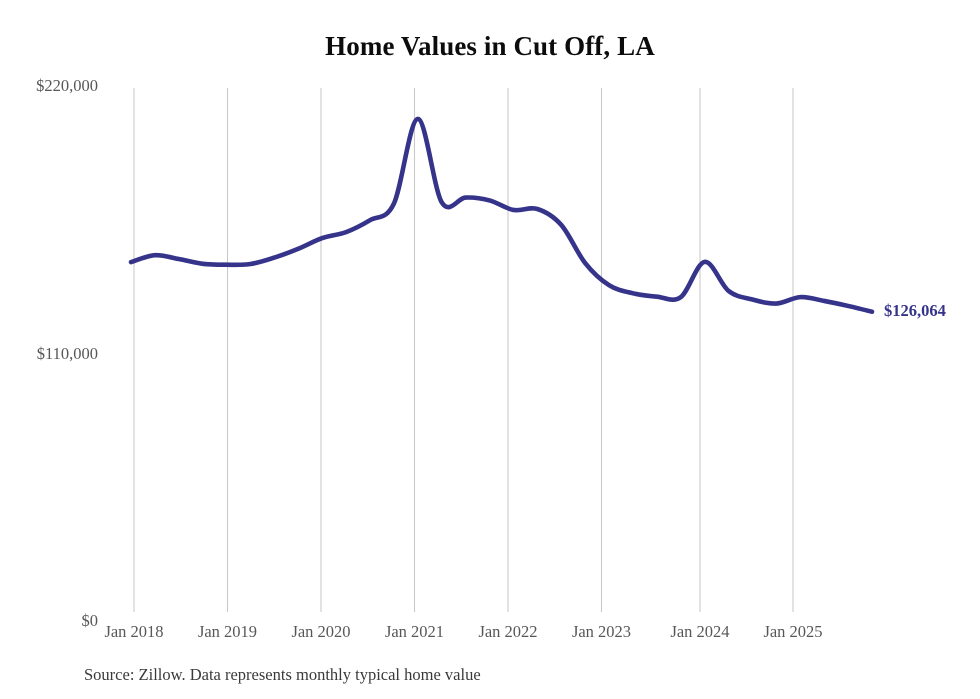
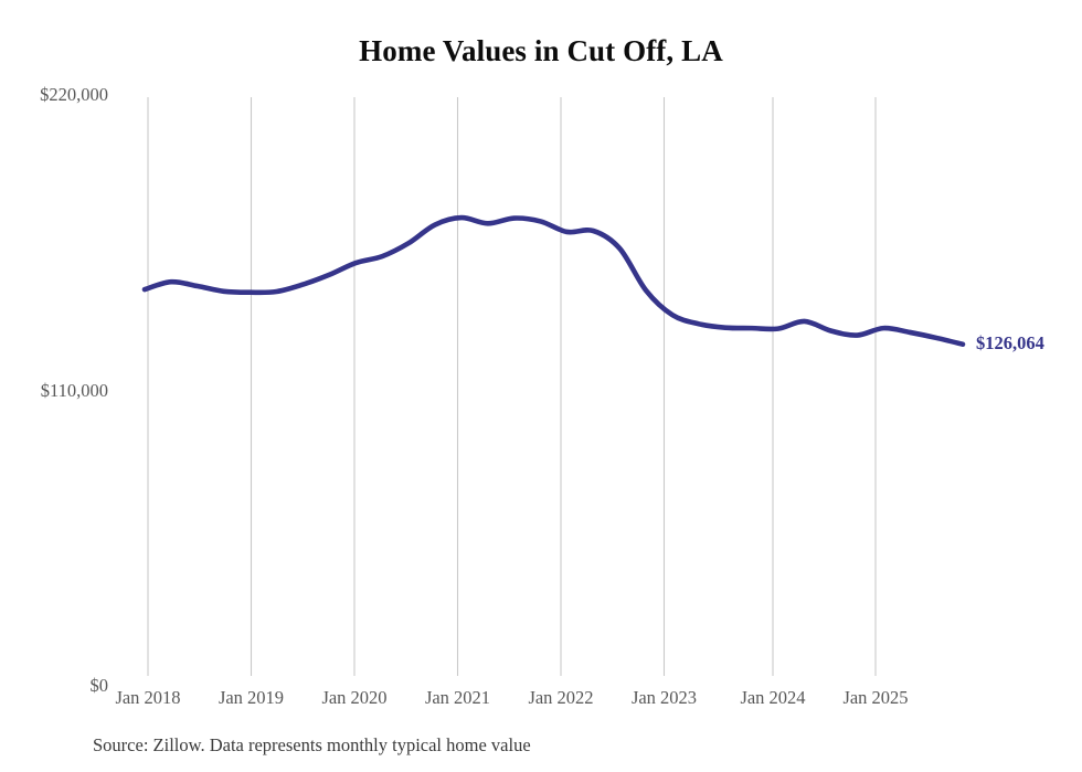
Jan 2021: $207000 -> $174000
Jan 2024: $147000 -> $132000
